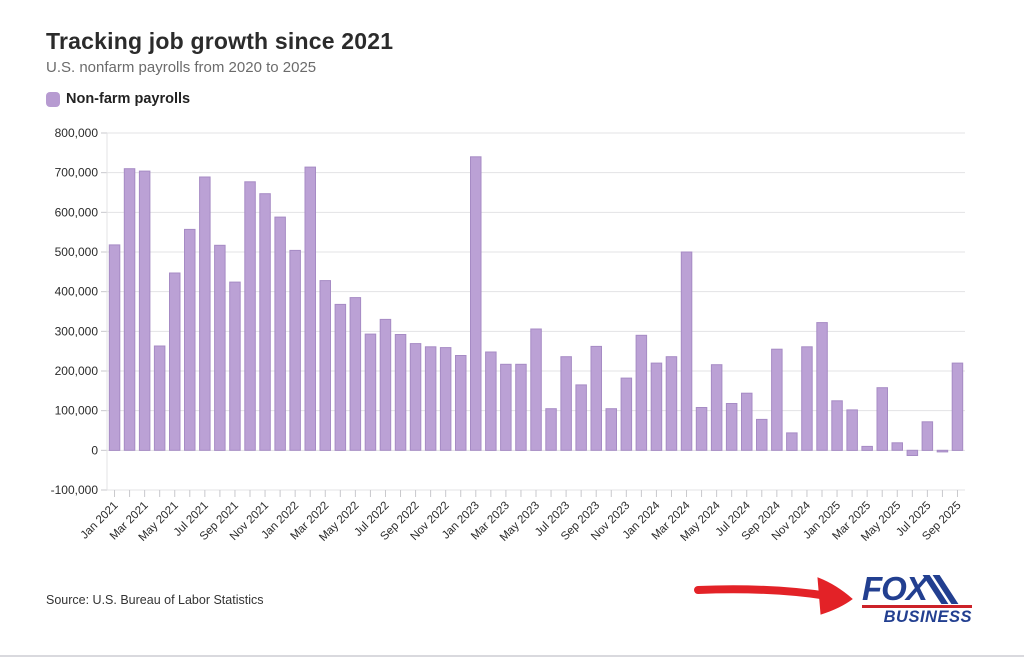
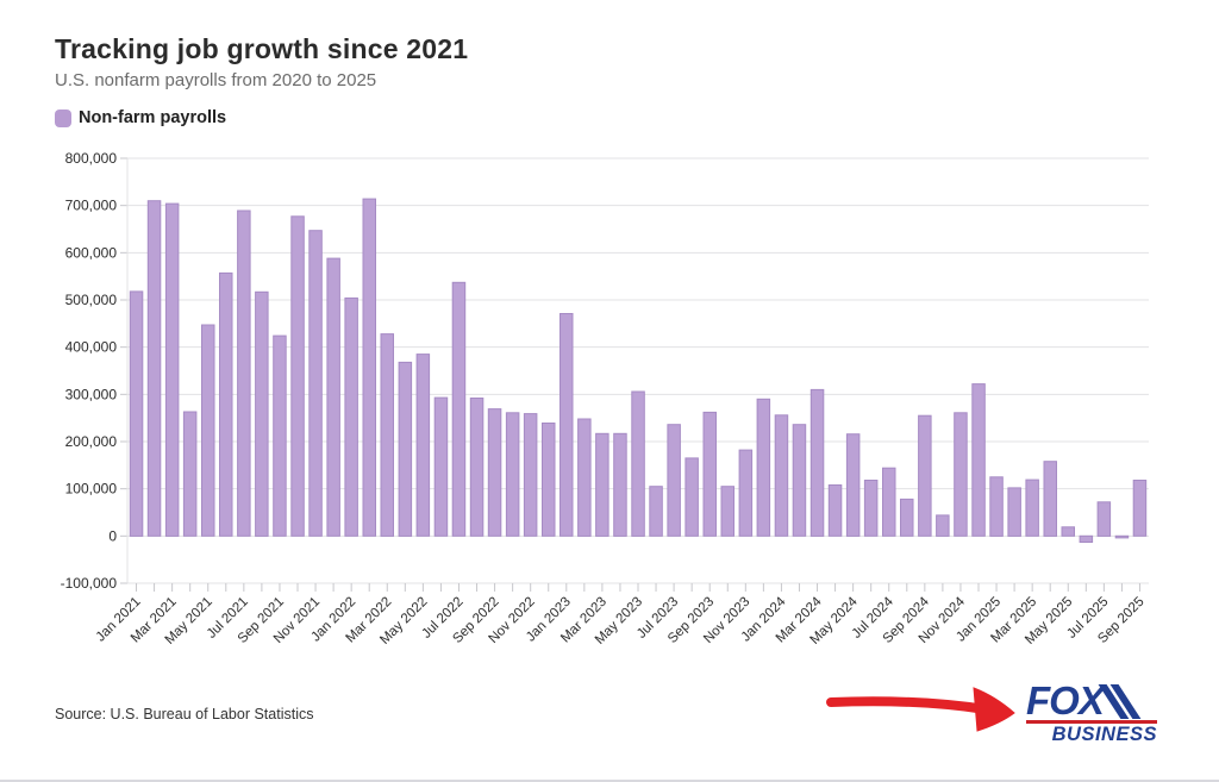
Jul 2022: 330000 -> 540000
Jan 2023: 740000 -> 470000
Jan 2024: 220000 -> 260000
Mar 2024: 500000 -> 310000
Mar 2025: 10000 -> 120000
Sep 2025: 220000 -> 120000
